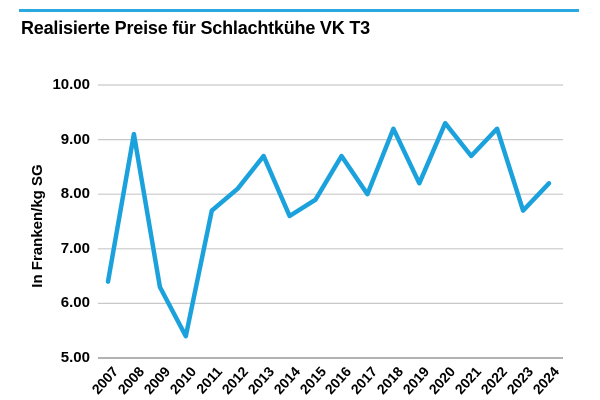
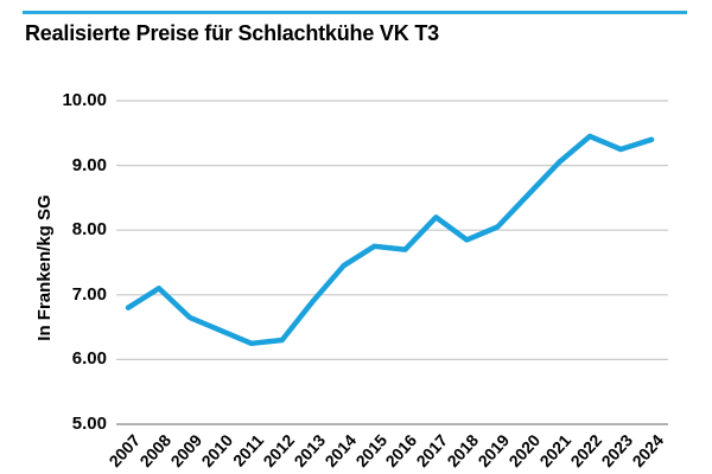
2007: 6.4 -> 6.8
2008: 9.1 -> 7.1
2009: 6.3 -> 6.7
2010: 5.4 -> 6.5
2011: 7.7 -> 6.2
2012: 8.1 -> 6.3
2013: 8.7 -> 6.9
2014: 7.6 -> 7.5
2015: 7.9 -> 7.8
2016: 8.7 -> 7.7
2017: 8.0 -> 8.2
2018: 9.2 -> 7.8
2019: 8.2 -> 8.1
2020: 9.3 -> 8.6
2021: 8.7 -> 9.1
2022: 9.2 -> 9.4
2023: 7.7 -> 9.2
2024: 8.2 -> 9.4
